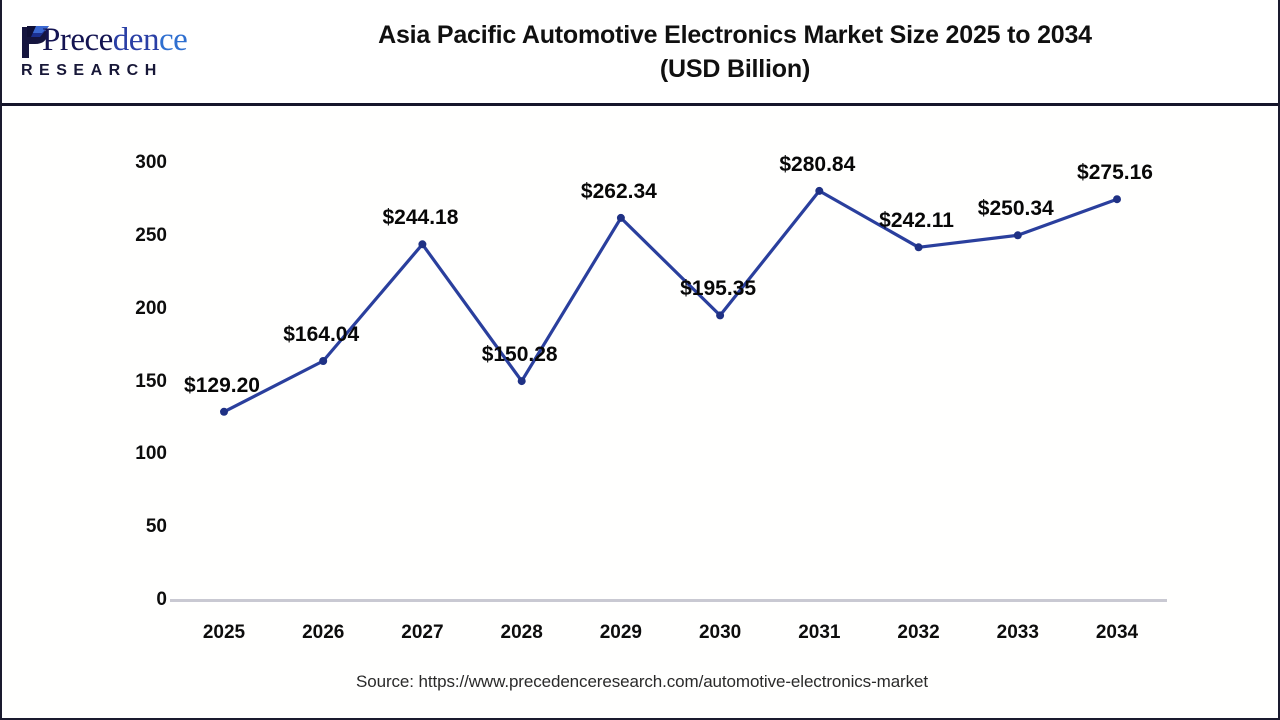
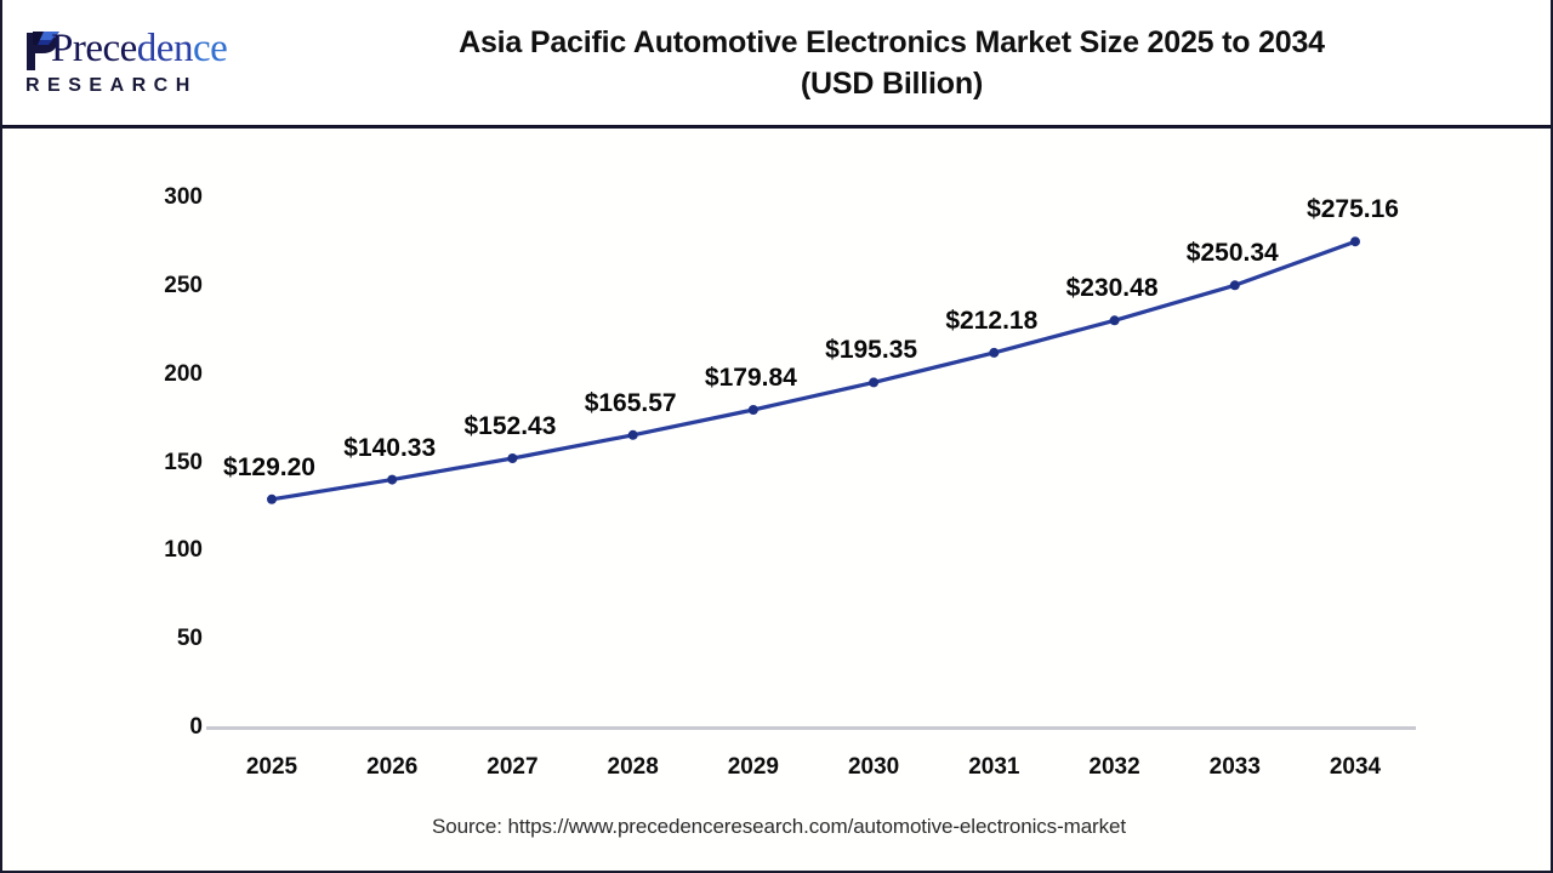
2026: $164.04 -> $140.33
2027: $244.18 -> $152.43
2028: $150.28 -> $165.57
2029: $262.34 -> $179.84
2031: $280.84 -> $212.18
2032: $242.11 -> $230.48
